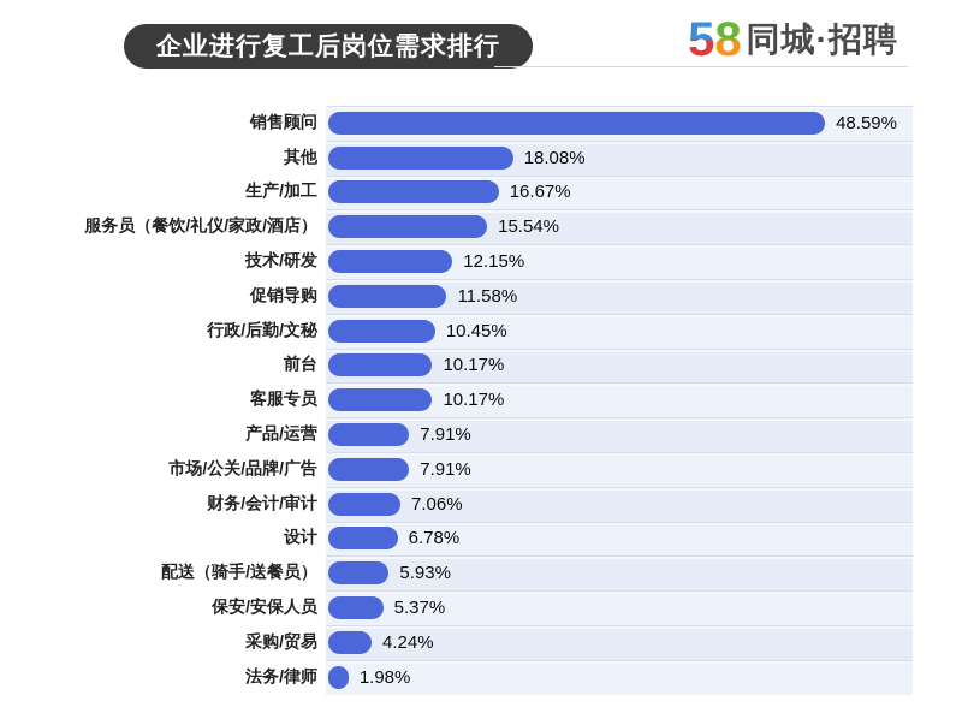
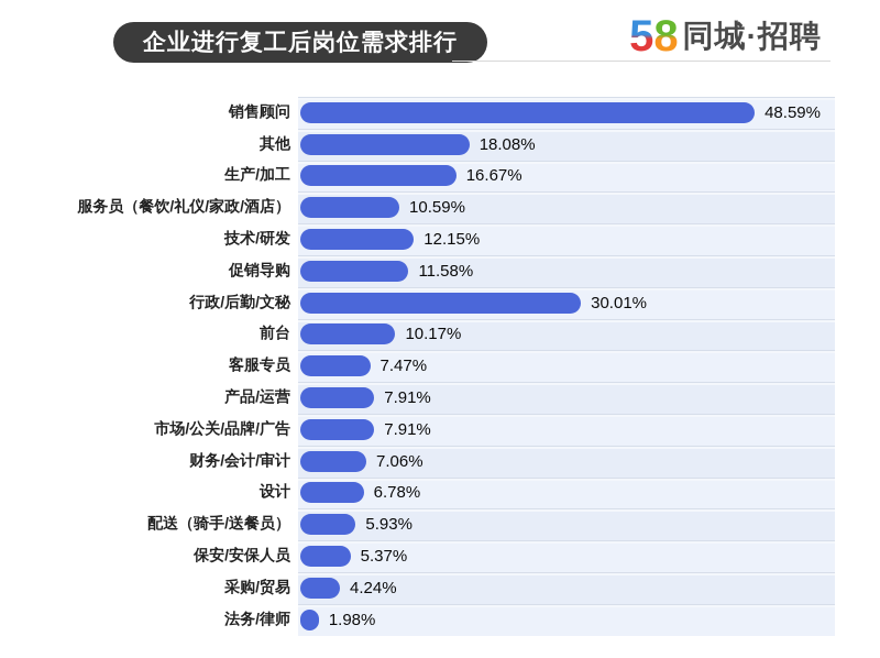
服务员（餐饮/礼仪/家政/酒店）: 15.54% -> 10.59%
行政/后勤/文秘: 10.45% -> 30.01%
客服专员: 10.17% -> 7.47%
